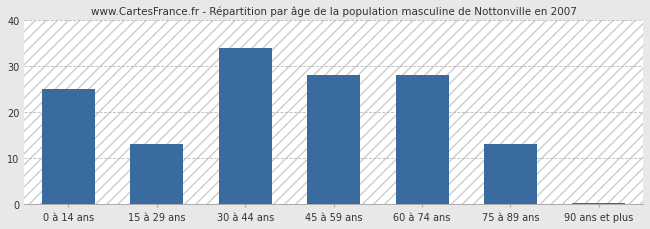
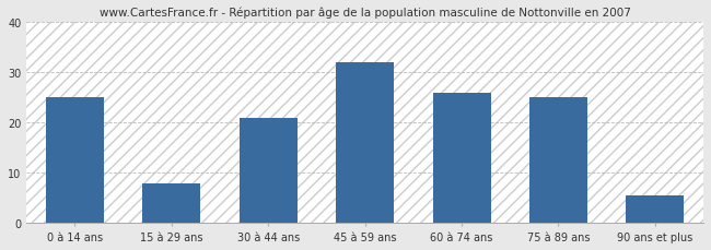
15 à 29 ans: 13.0 -> 8.0
30 à 44 ans: 34.0 -> 21.0
45 à 59 ans: 28.0 -> 32.0
60 à 74 ans: 28.0 -> 26.0
75 à 89 ans: 13.0 -> 25.0
90 ans et plus: 0.4 -> 5.5
